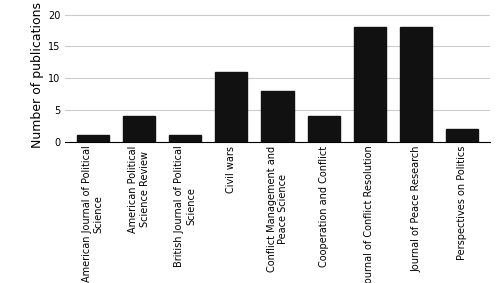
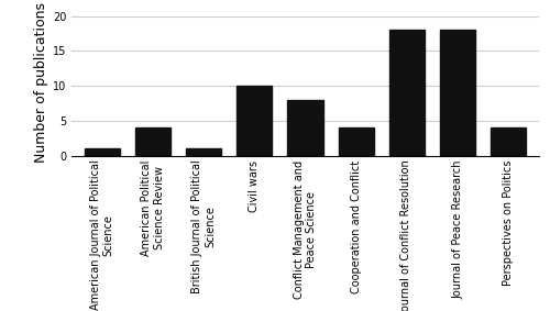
Civil wars: 11 -> 10
Perspectives on Politics: 2 -> 4
